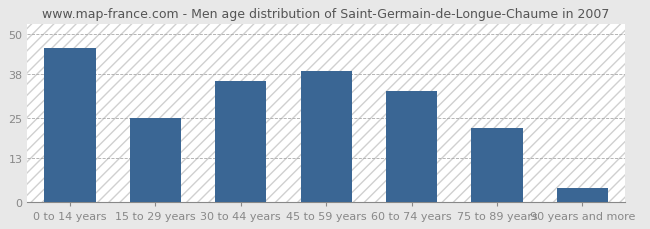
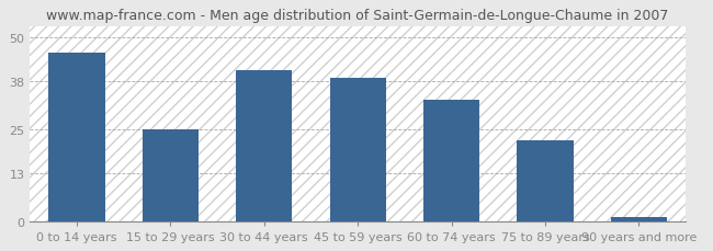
30 to 44 years: 36 -> 41
90 years and more: 4 -> 1
